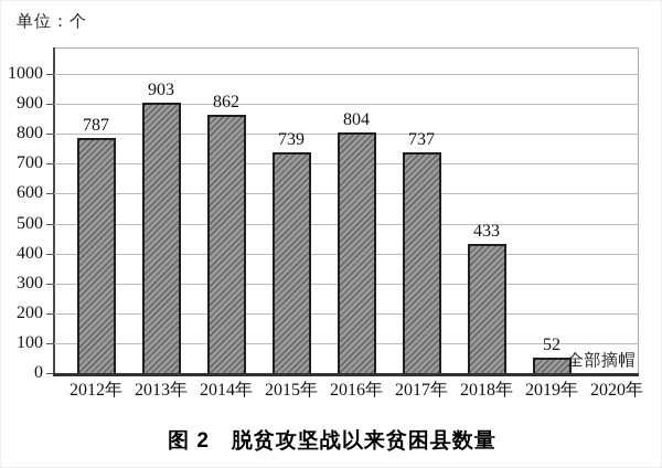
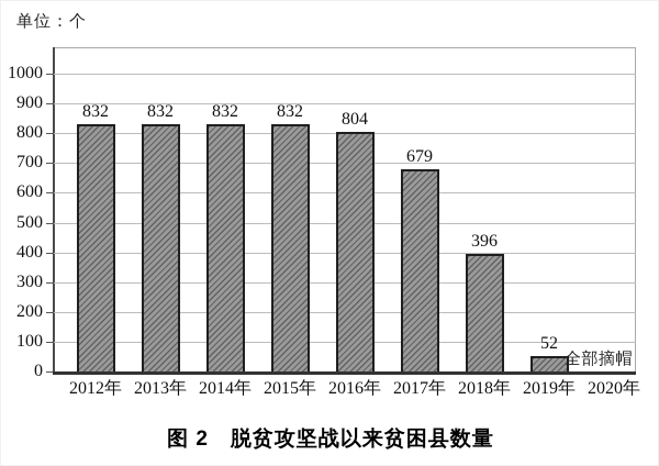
2012年: 787 -> 832
2013年: 903 -> 832
2014年: 862 -> 832
2015年: 739 -> 832
2017年: 737 -> 679
2018年: 433 -> 396
